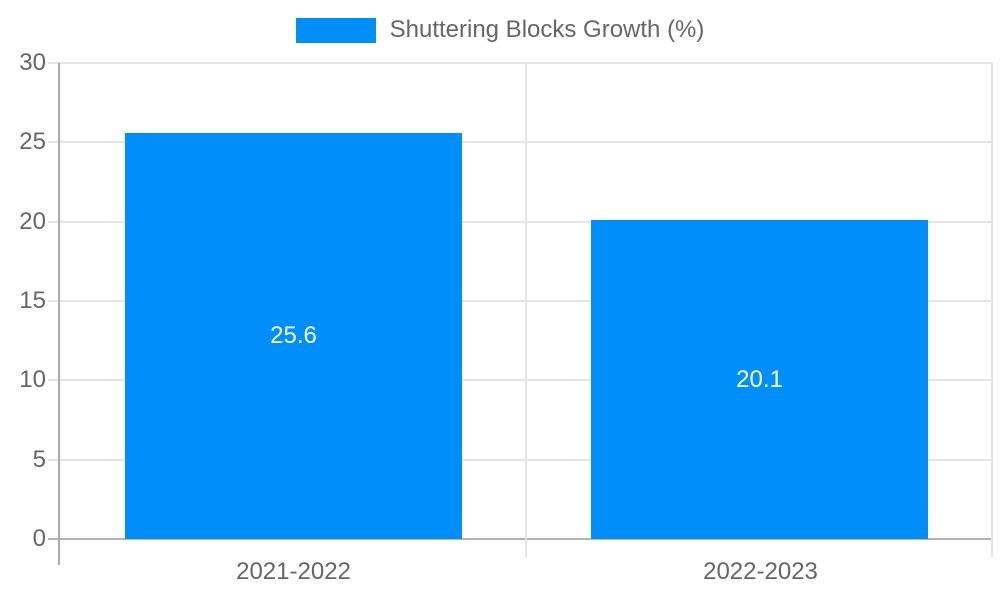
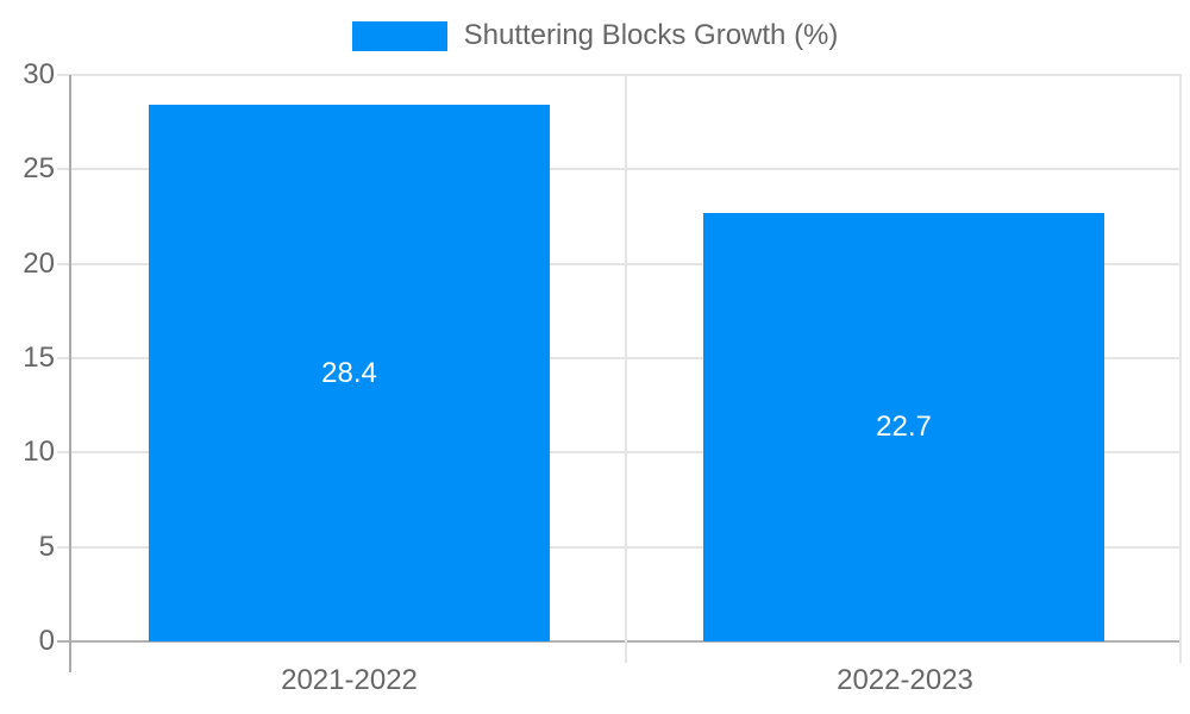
2021-2022: 25.6 -> 28.4
2022-2023: 20.1 -> 22.7
